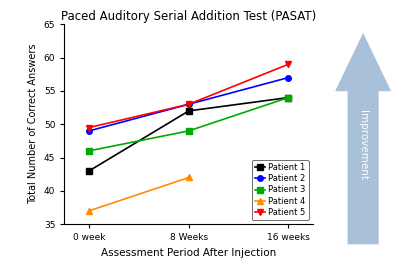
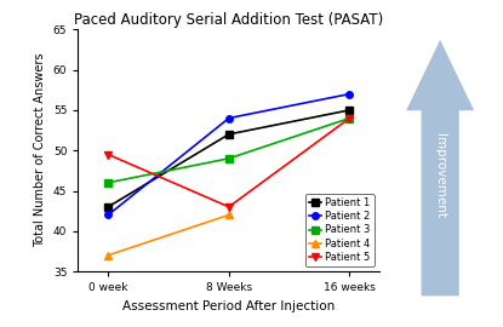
Patient 2/0 week: 49 -> 42
Patient 2/8 Weeks: 53 -> 54
Patient 5/8 Weeks: 53.0 -> 43.0
Patient 1/16 weeks: 54 -> 55
Patient 5/16 weeks: 59.0 -> 54.0
